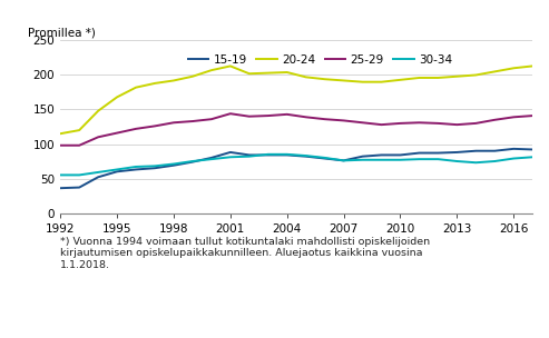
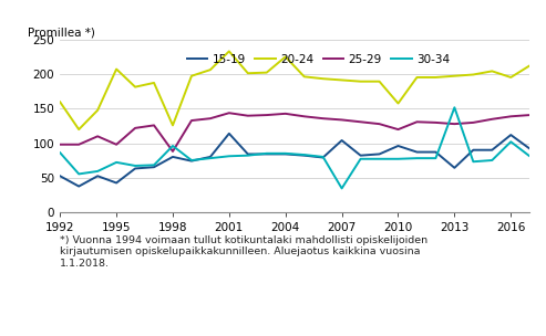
15-19/1992: 36 -> 52
20-24/1992: 115 -> 160
30-34/1992: 55 -> 86
15-19/1995: 60 -> 42
20-24/1995: 168 -> 208
25-29/1995: 116 -> 98
30-34/1995: 63 -> 72
15-19/1998: 69 -> 80
20-24/1998: 192 -> 126
25-29/1998: 131 -> 88
30-34/1998: 71 -> 96
15-19/2001: 88 -> 114
20-24/2001: 213 -> 234
20-24/2004: 204 -> 226
15-19/2007: 76 -> 104
30-34/2007: 76 -> 34
15-19/2010: 84 -> 96
20-24/2010: 193 -> 158
25-29/2010: 130 -> 120
15-19/2013: 88 -> 64
30-34/2013: 75 -> 152
15-19/2016: 93 -> 112
20-24/2016: 210 -> 196
30-34/2016: 79 -> 102
